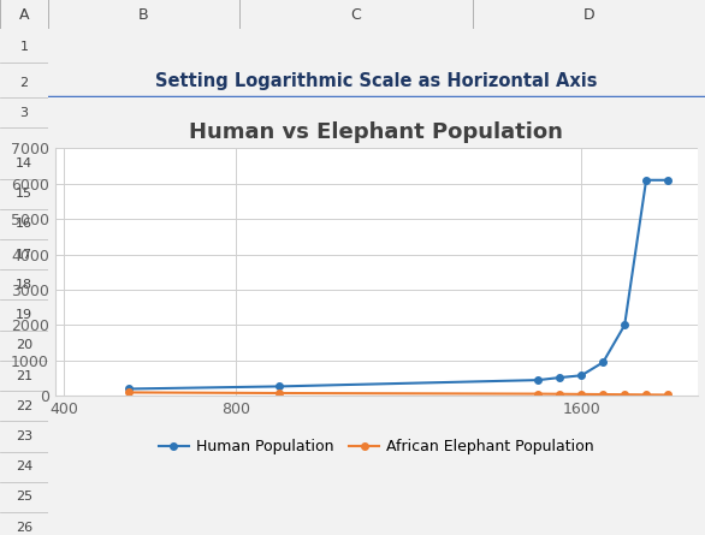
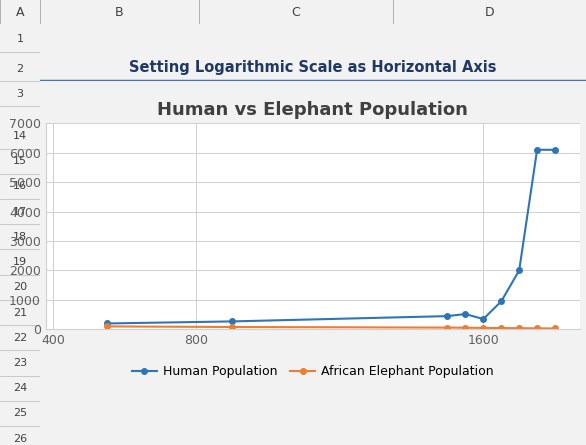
Human Population/1600: 580 -> 350
